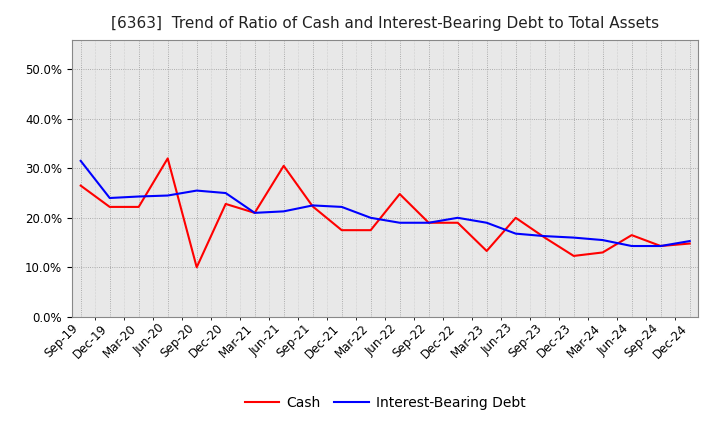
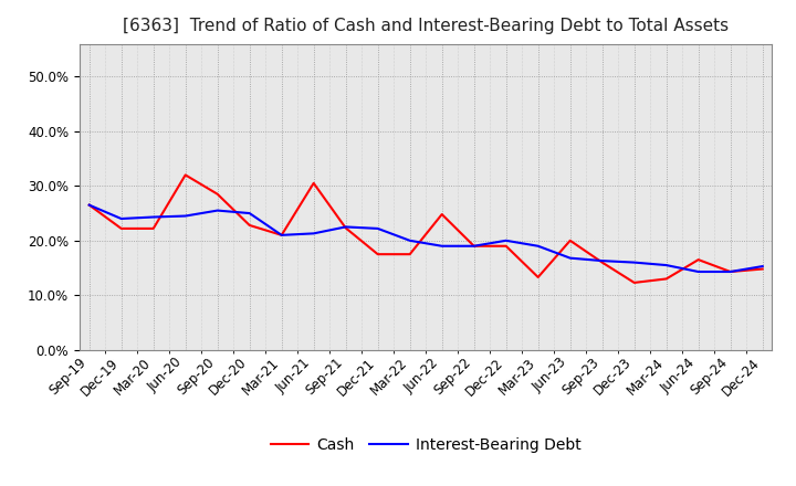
Interest-Bearing Debt/Sep-19: 31.5% -> 26.5%
Cash/Sep-20: 10.0% -> 28.5%
